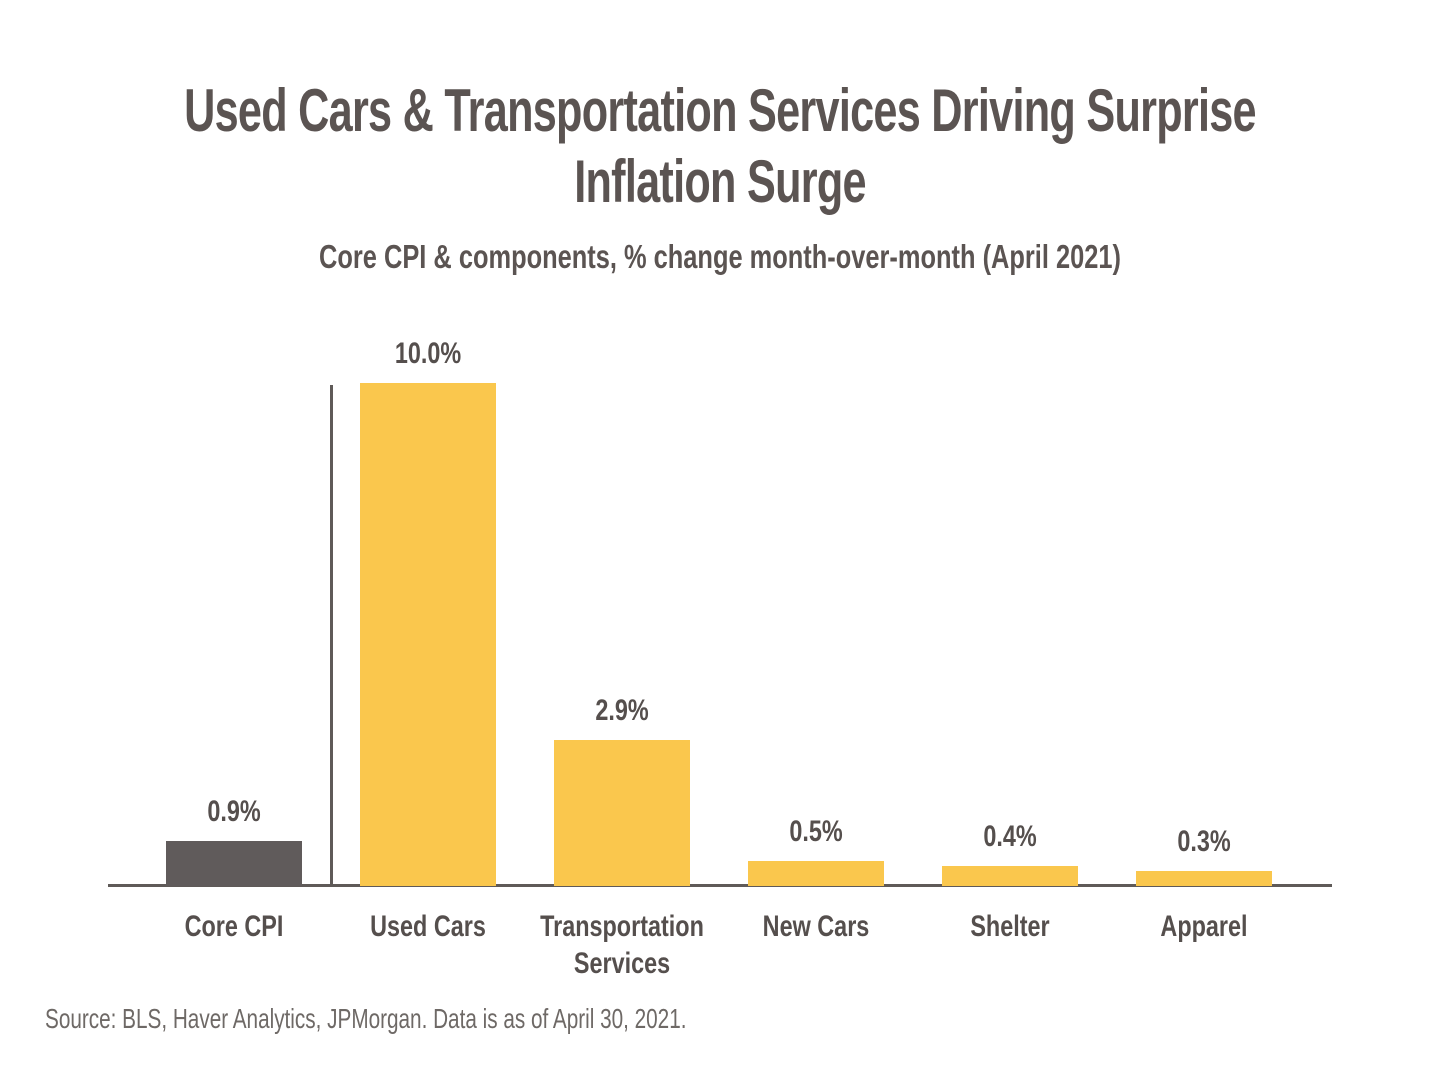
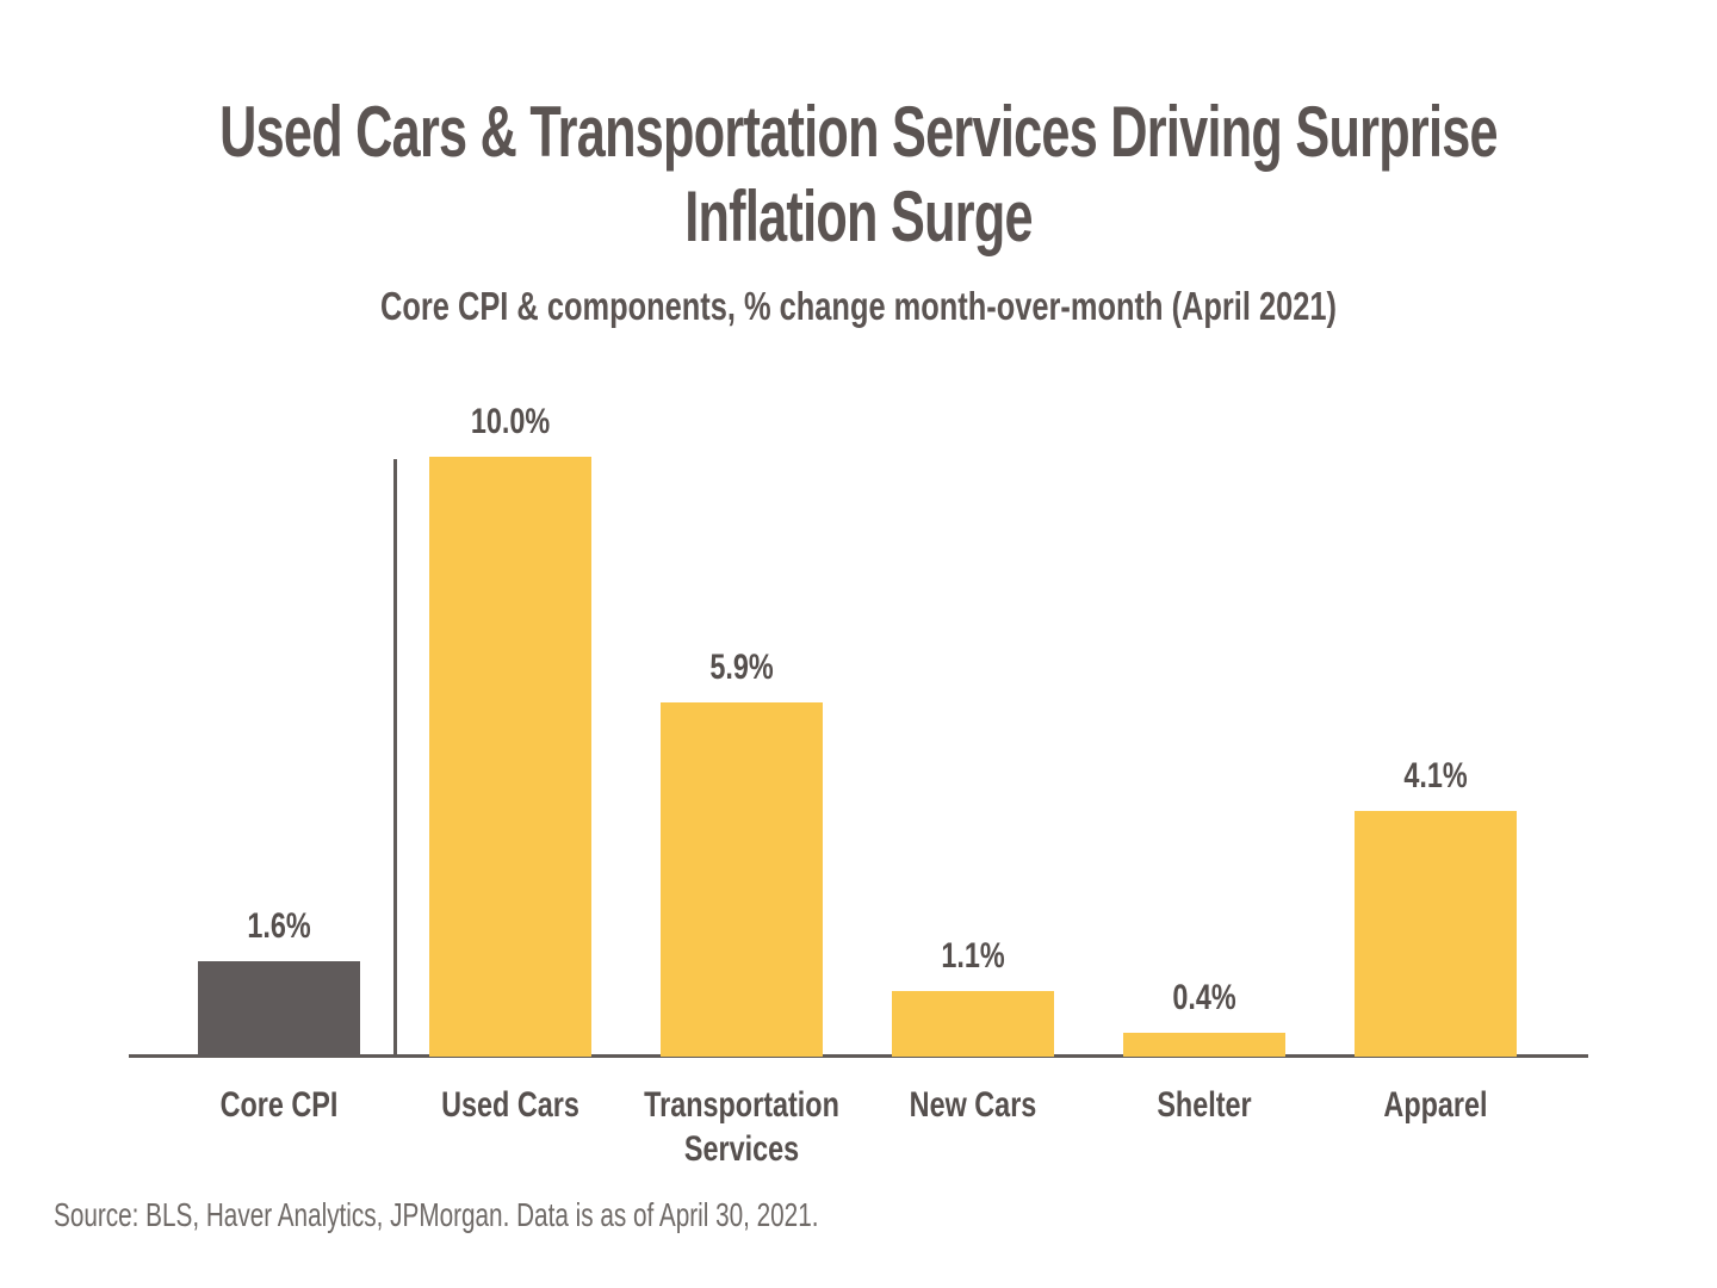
Core CPI: 0.9% -> 1.6%
Transportation Services: 2.9% -> 5.9%
New Cars: 0.5% -> 1.1%
Apparel: 0.3% -> 4.1%
